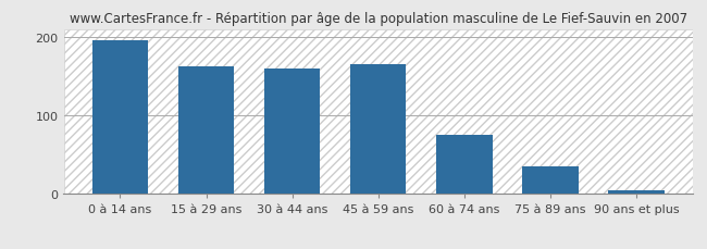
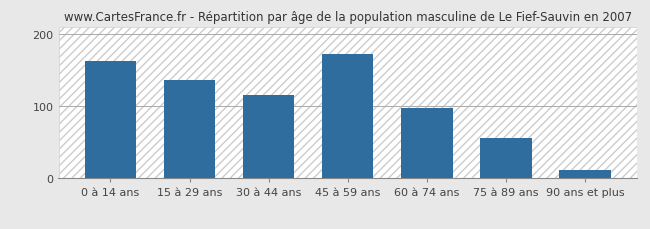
0 à 14 ans: 196 -> 162
15 à 29 ans: 163 -> 136
30 à 44 ans: 160 -> 116
45 à 59 ans: 165 -> 172
60 à 74 ans: 75 -> 98
75 à 89 ans: 35 -> 56
90 ans et plus: 5 -> 12
